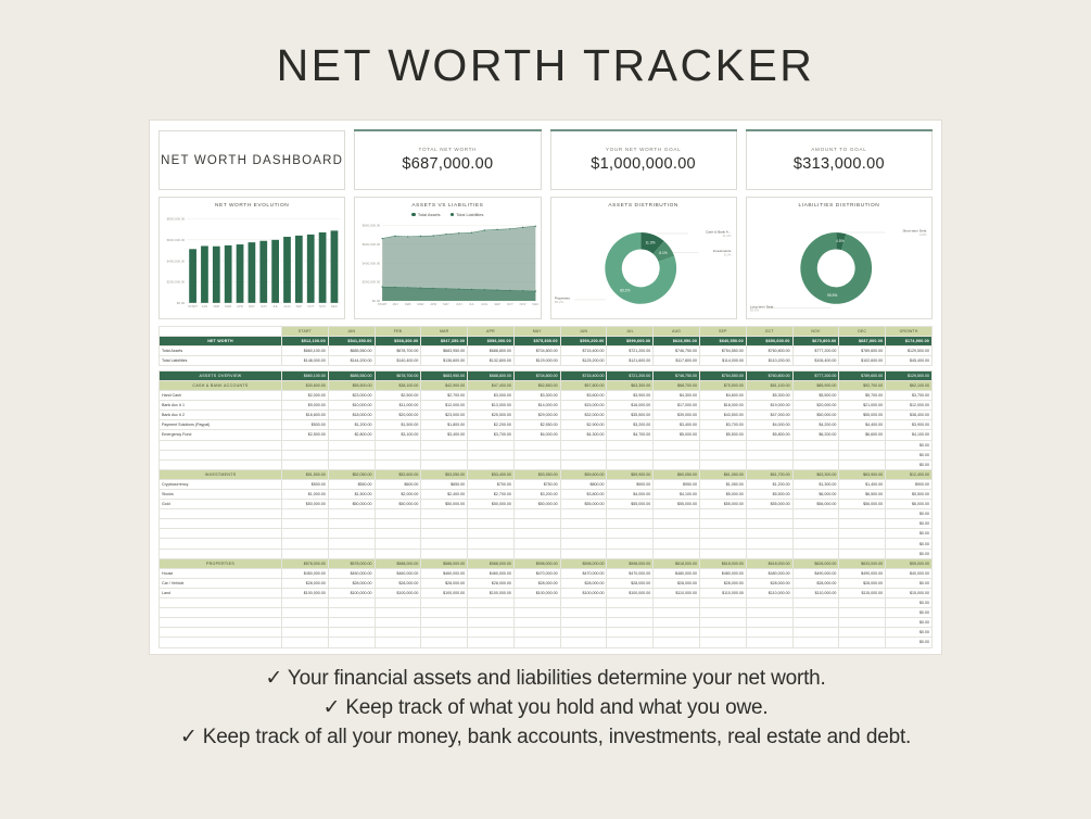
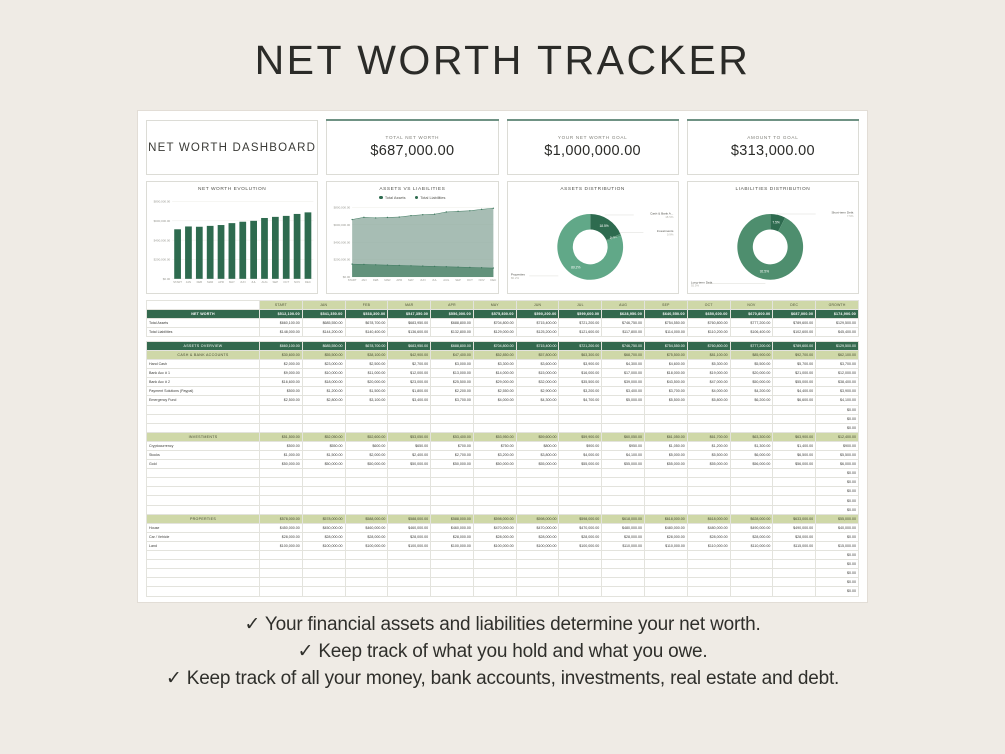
ASSETS DISTRIBUTION/Cash & Bank A...: 11.3% -> 18.5%
ASSETS DISTRIBUTION/Investments: 8.1% -> 0.9%
LIABILITIES DISTRIBUTION/Short-term Debt: 4.5% -> 7.5%
LIABILITIES DISTRIBUTION/Long-term Debt: 95.5% -> 92.5%
